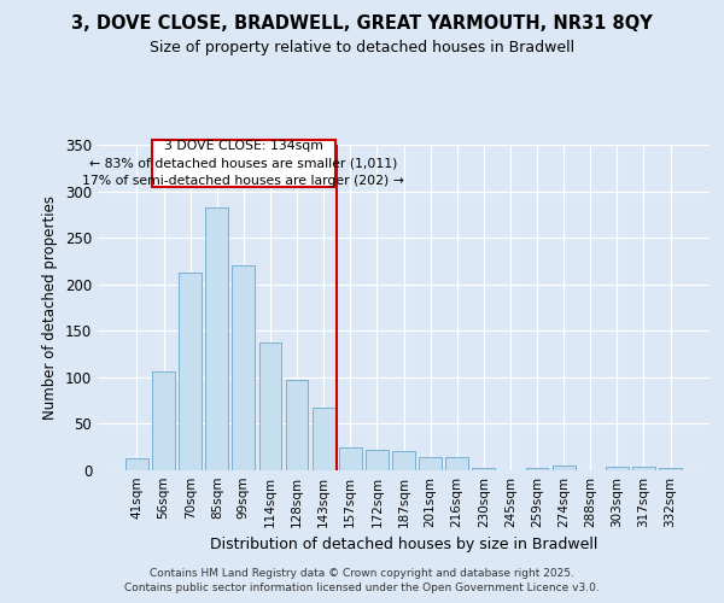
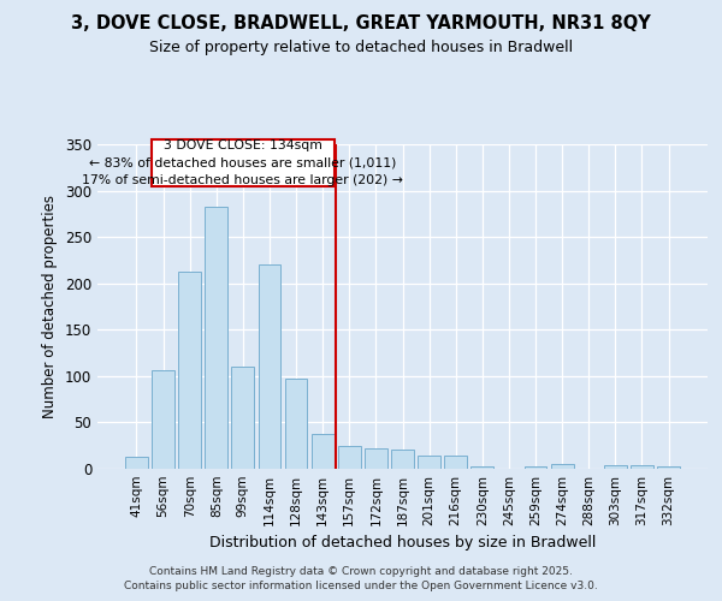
99sqm: 220 -> 110
114sqm: 138 -> 220
143sqm: 67 -> 38
